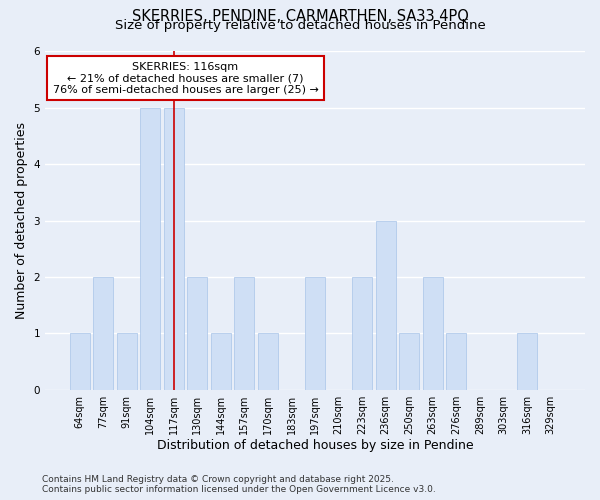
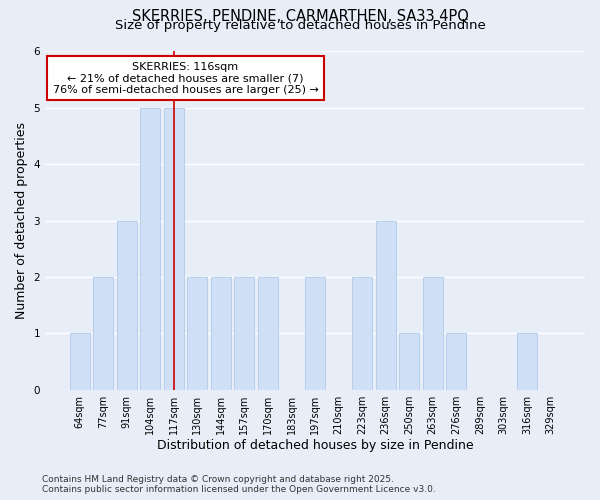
91sqm: 1 -> 3
144sqm: 1 -> 2
170sqm: 1 -> 2
